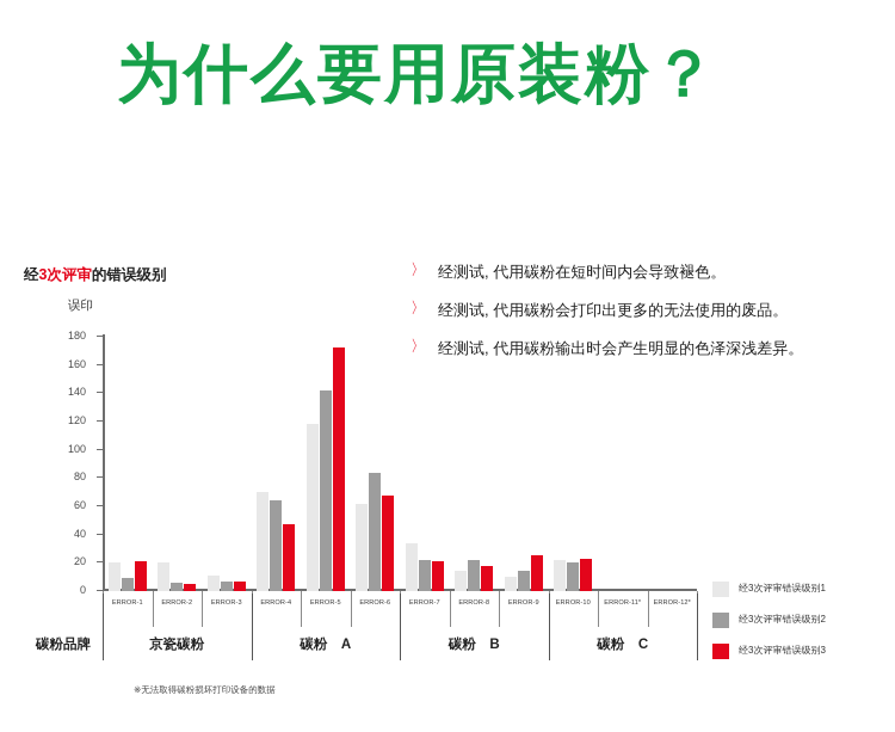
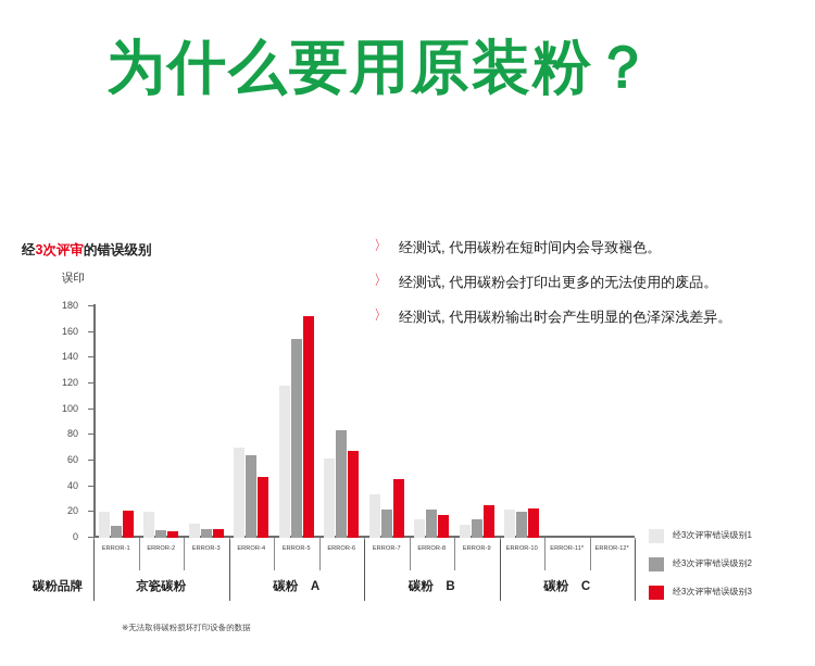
经3次评审错误级别2/ERROR-5: 142 -> 155
经3次评审错误级别3/ERROR-7: 21 -> 46
